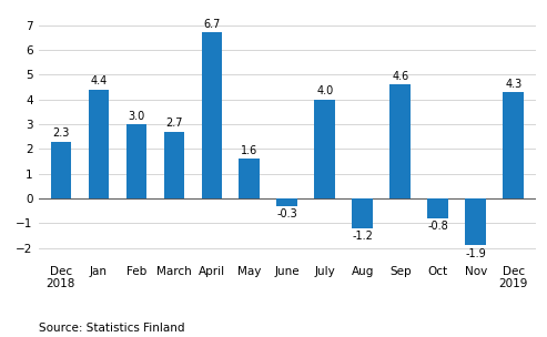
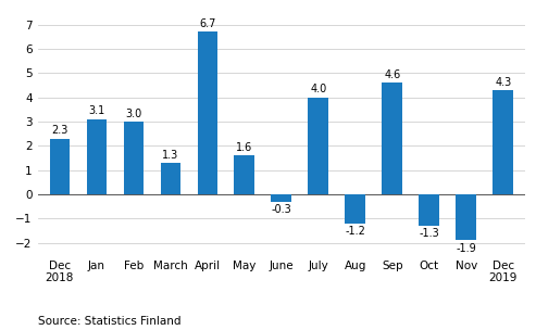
Jan: 4.4 -> 3.1
March: 2.7 -> 1.3
Oct: -0.8 -> -1.3
